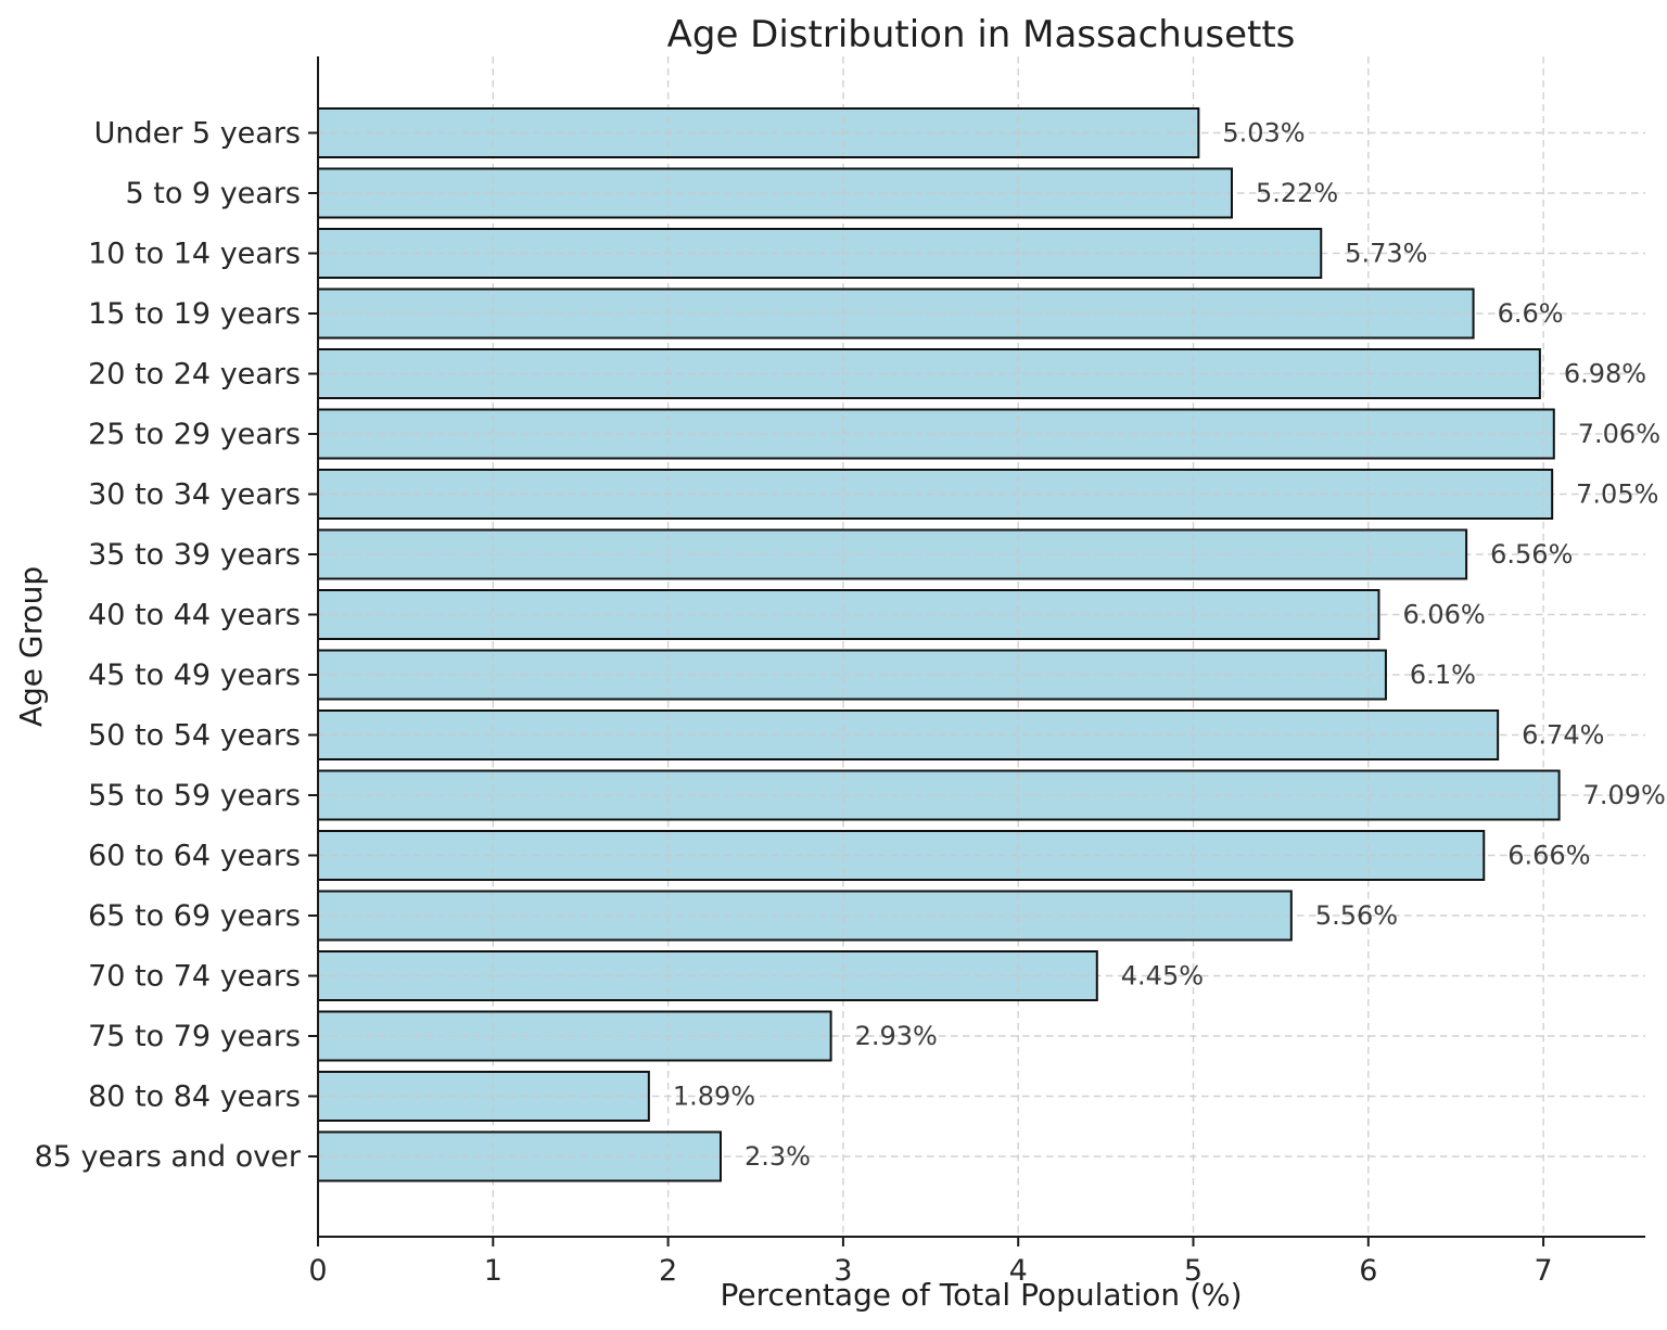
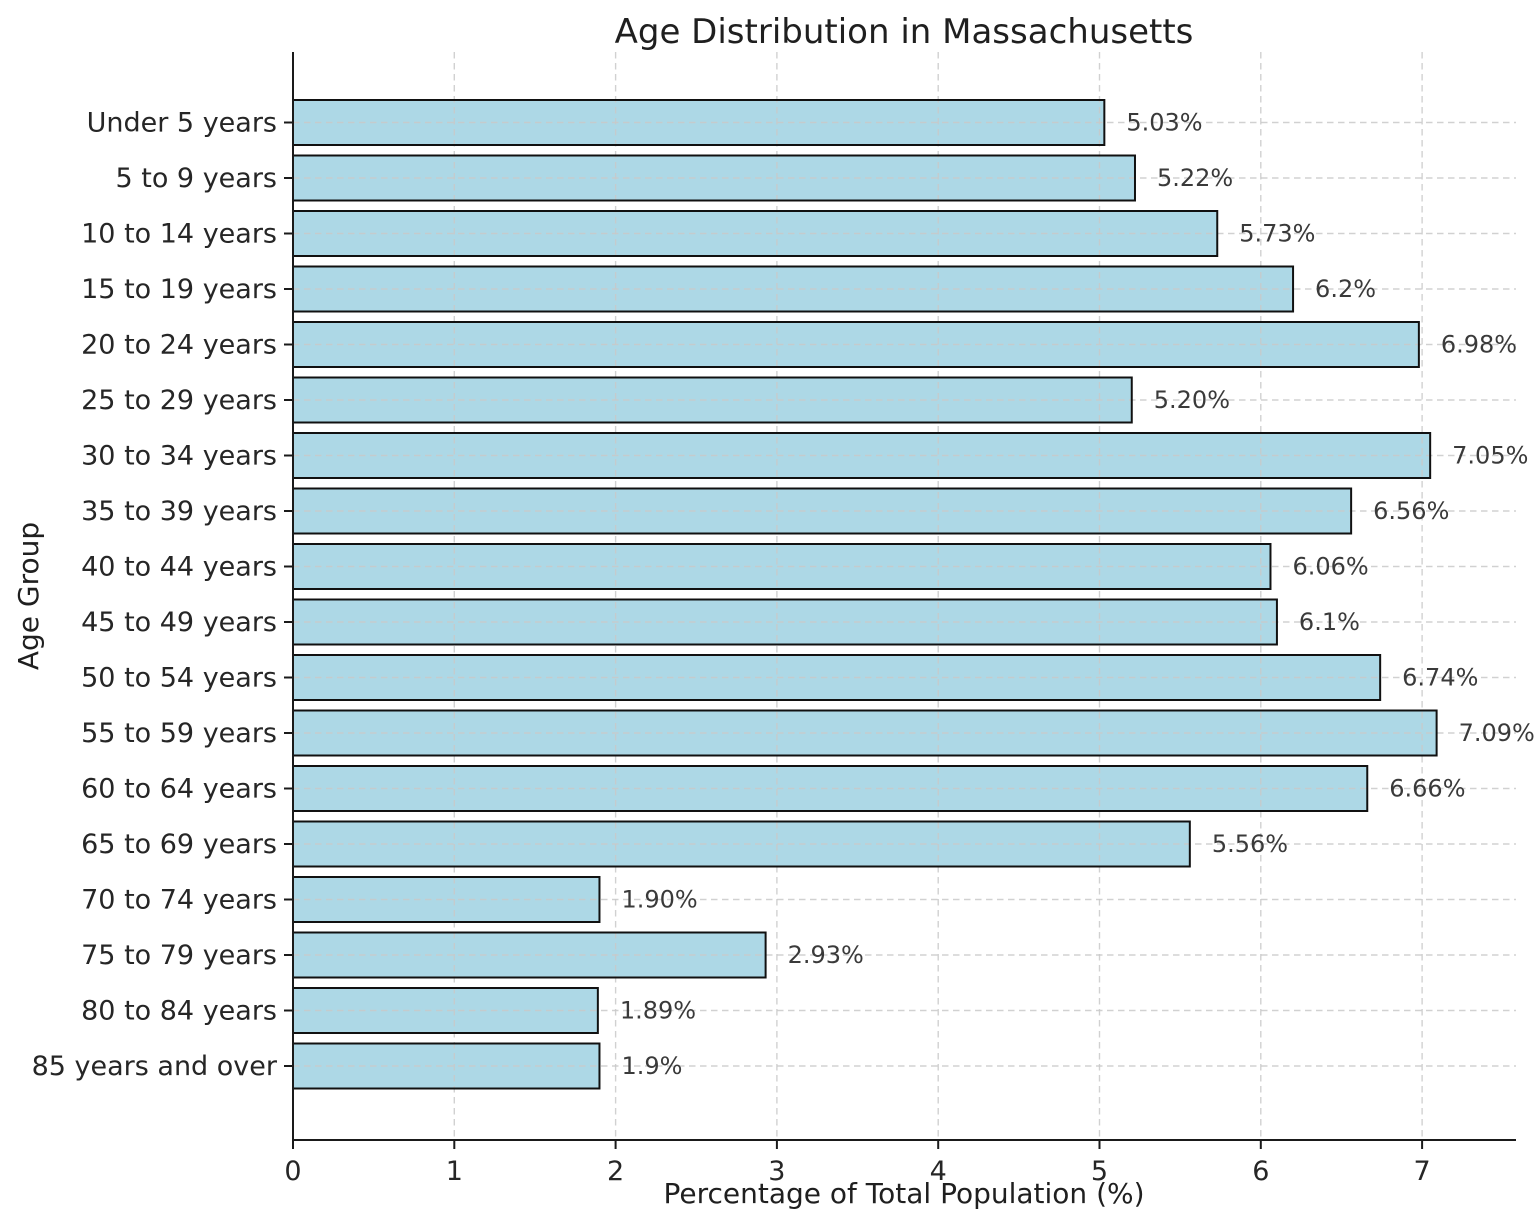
15 to 19 years: 6.6% -> 6.2%
25 to 29 years: 7.06% -> 5.20%
70 to 74 years: 4.45% -> 1.90%
85 years and over: 2.3% -> 1.9%
